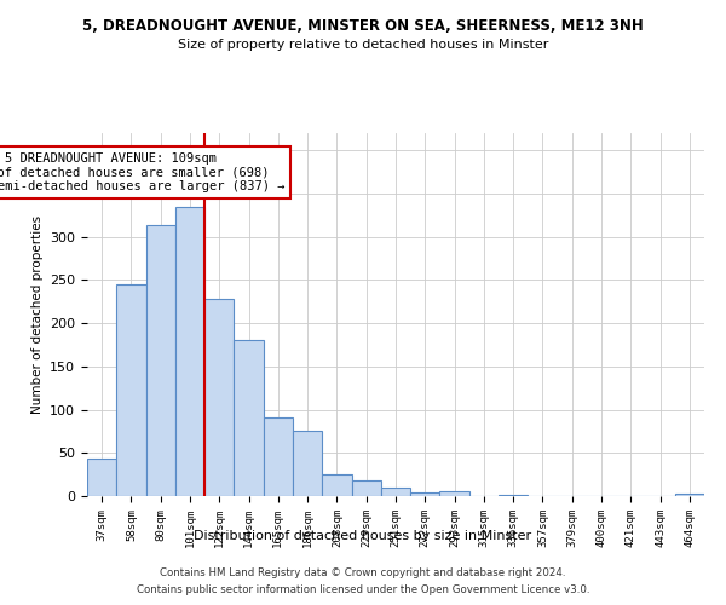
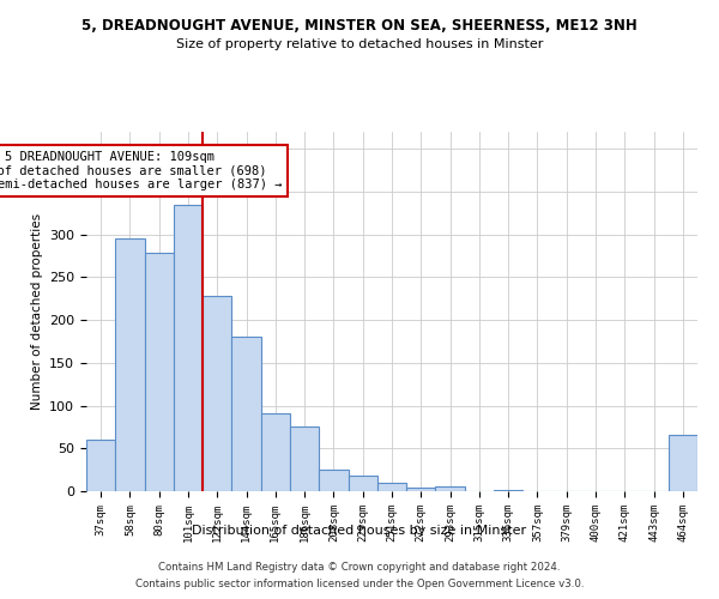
37sqm: 43 -> 60
58sqm: 245 -> 296
80sqm: 313 -> 278
464sqm: 3 -> 66
